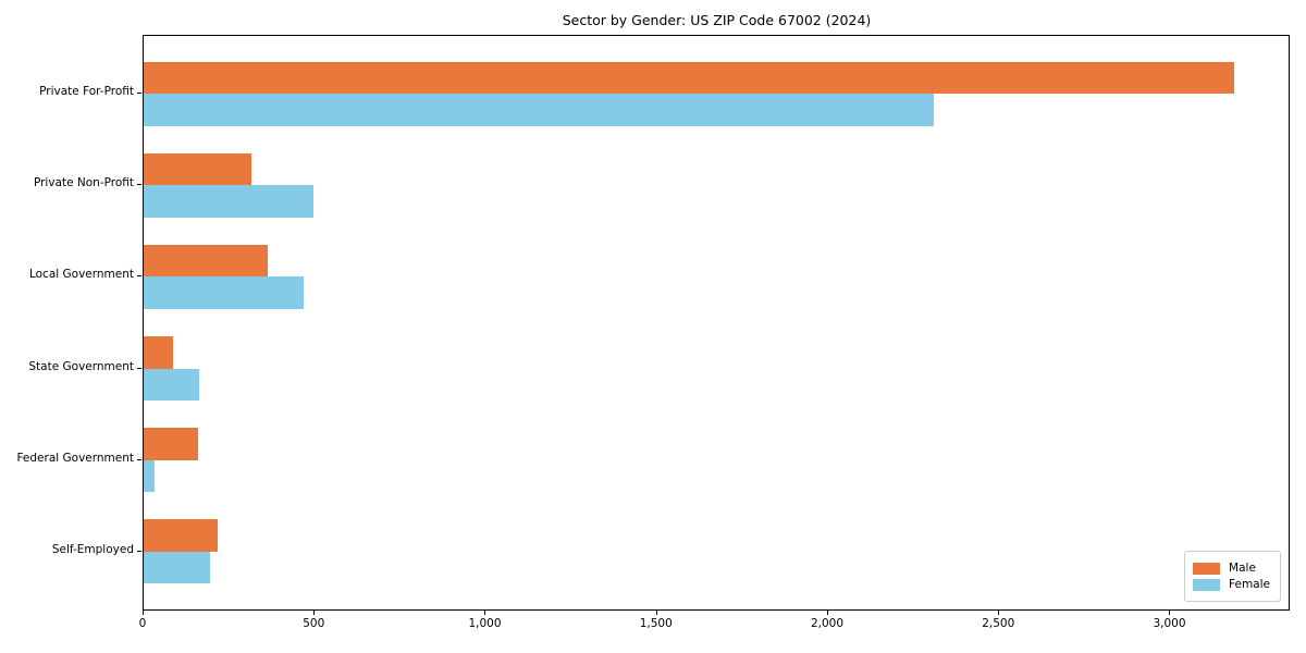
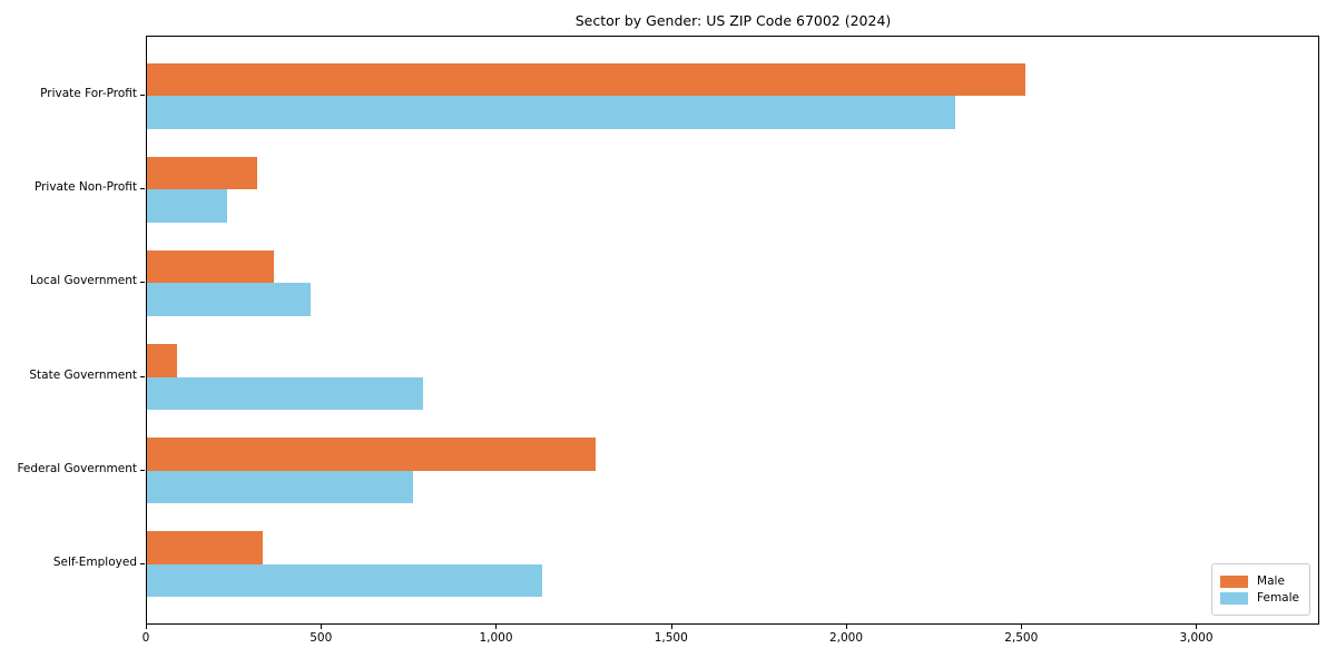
Male/Private For-Profit: 3190 -> 2510
Female/Private Non-Profit: 500 -> 230
Female/State Government: 160 -> 790
Male/Federal Government: 160 -> 1280
Female/Federal Government: 30 -> 760
Male/Self-Employed: 220 -> 330
Female/Self-Employed: 190 -> 1130
